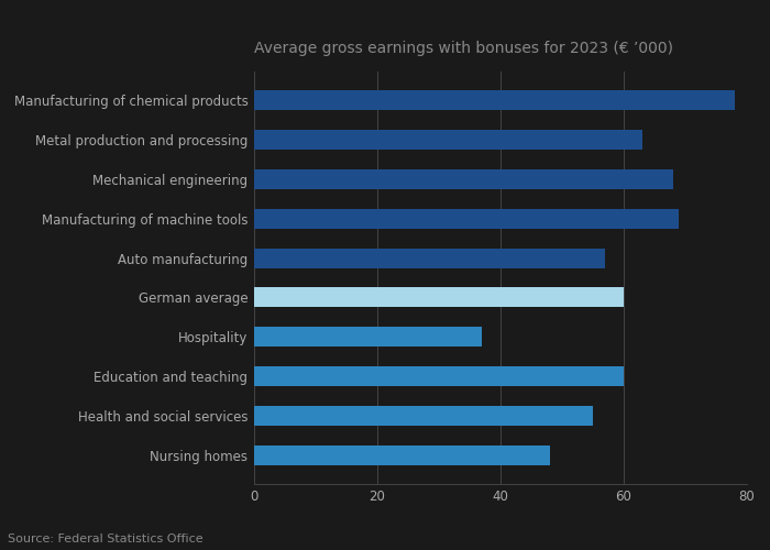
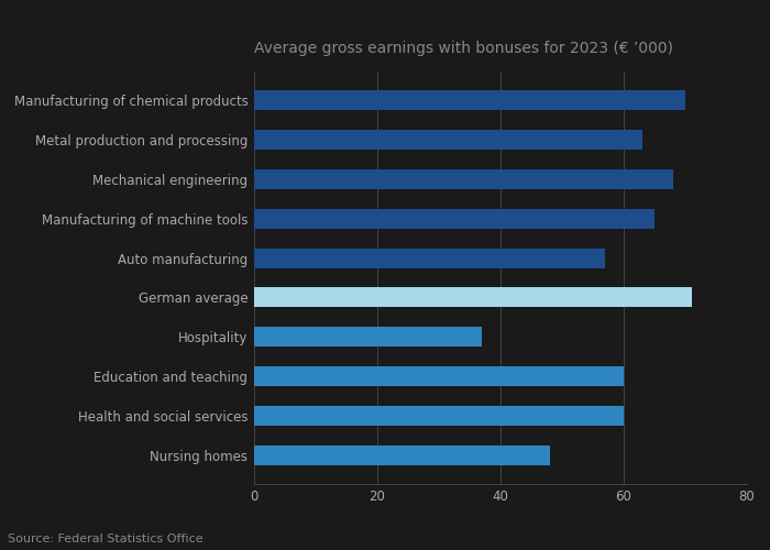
Manufacturing of chemical products: 78 -> 70
Manufacturing of machine tools: 69 -> 65
German average: 60 -> 71
Health and social services: 55 -> 60
